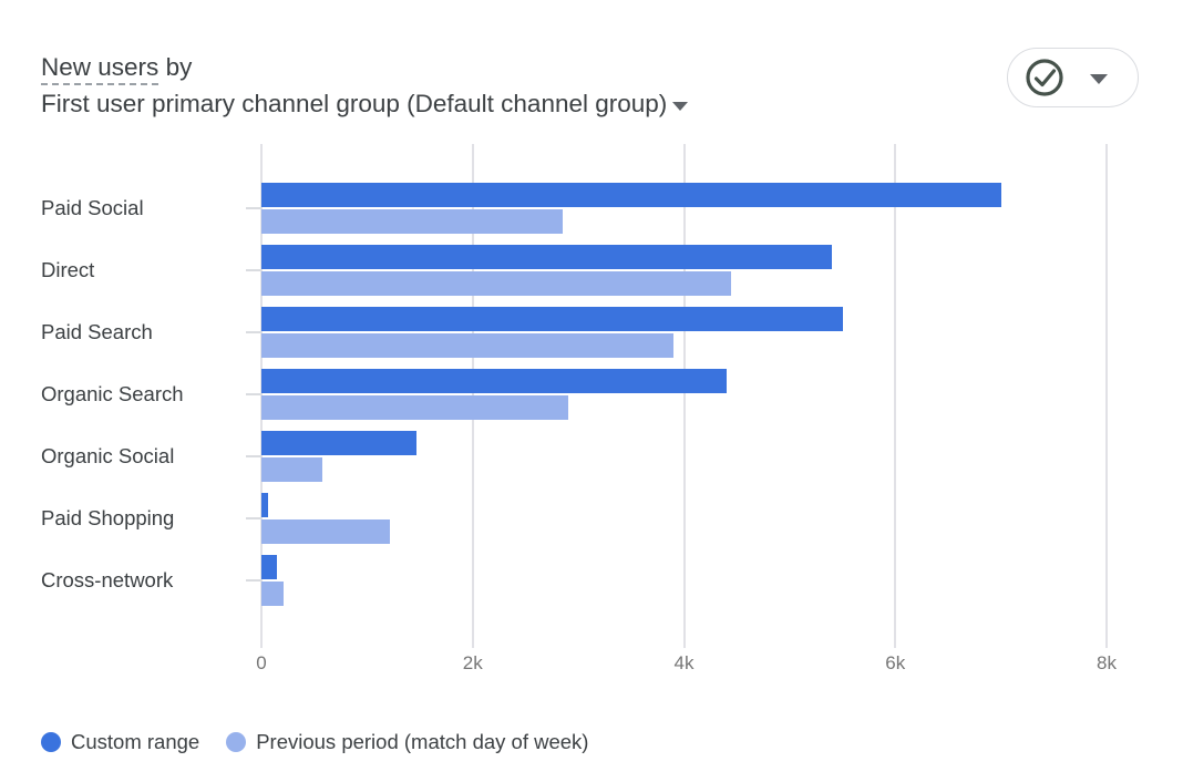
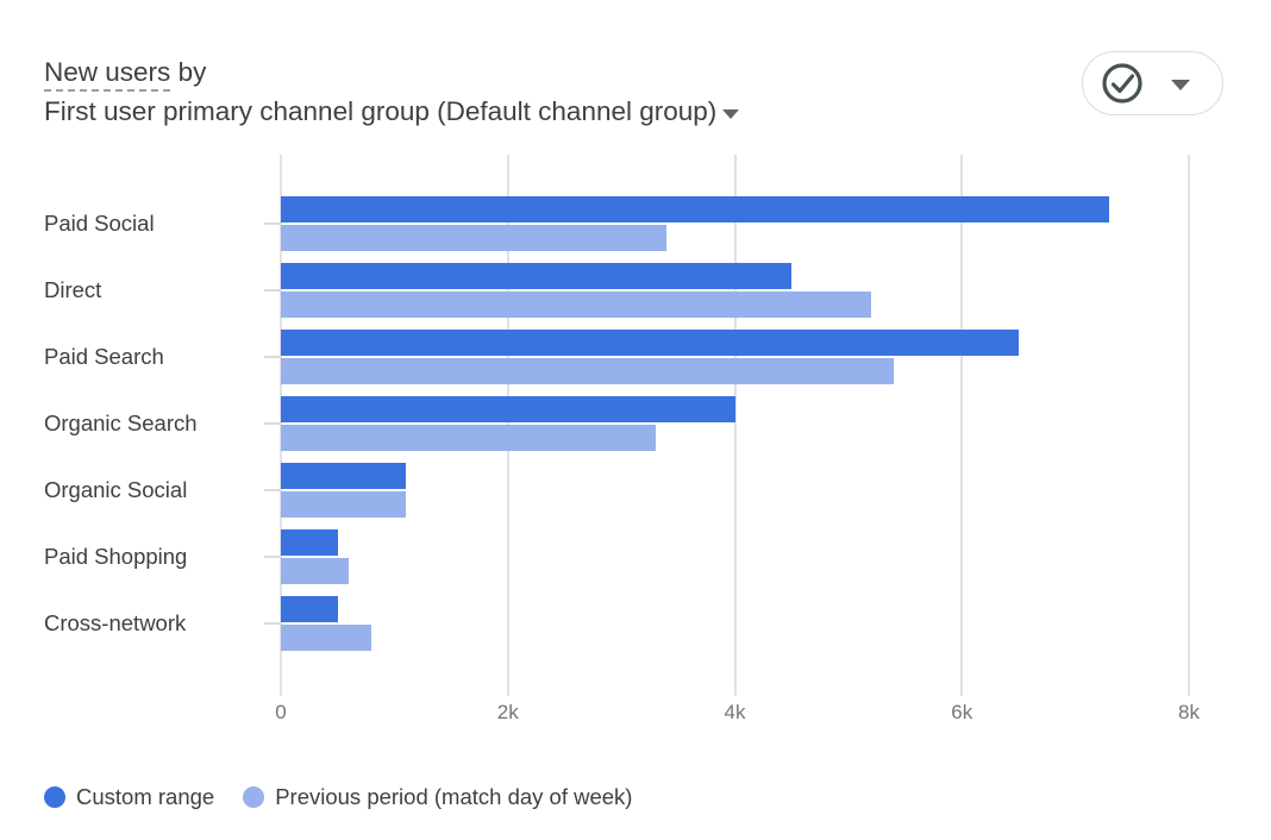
Custom range/Paid Social: 7.0k -> 7.3k
Previous period (match day of week)/Paid Social: 2.8k -> 3.4k
Custom range/Direct: 5.4k -> 4.5k
Previous period (match day of week)/Direct: 4.4k -> 5.2k
Custom range/Paid Search: 5.5k -> 6.5k
Previous period (match day of week)/Paid Search: 3.9k -> 5.4k
Custom range/Organic Search: 4.4k -> 4.0k
Previous period (match day of week)/Organic Search: 2.9k -> 3.3k
Custom range/Organic Social: 1.5k -> 1.1k
Previous period (match day of week)/Organic Social: 0.6k -> 1.1k
Custom range/Paid Shopping: 0.1k -> 0.5k
Previous period (match day of week)/Paid Shopping: 1.2k -> 0.6k
Custom range/Cross-network: 0.2k -> 0.5k
Previous period (match day of week)/Cross-network: 0.2k -> 0.8k
